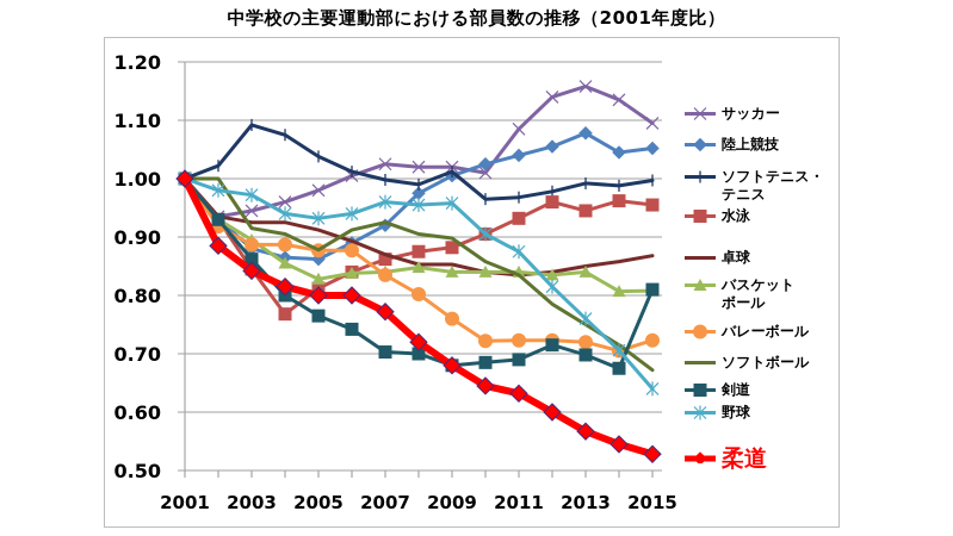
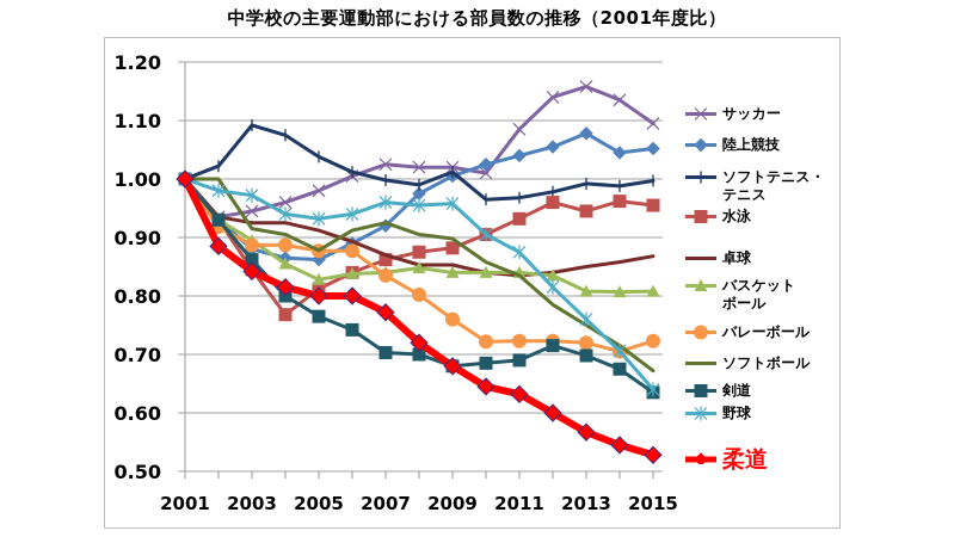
バスケット ボール/2013: 0.84 -> 0.81
剣道/2015: 0.81 -> 0.64
